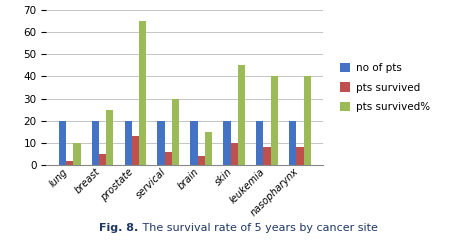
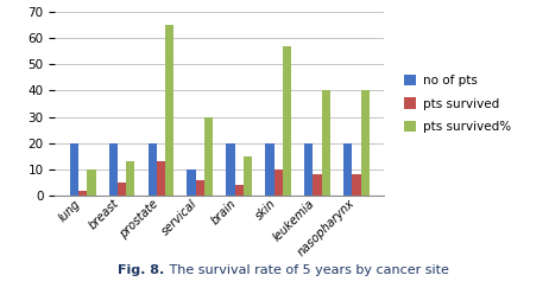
pts survived%/breast: 25 -> 13
no of pts/servical: 20 -> 10
pts survived%/skin: 45 -> 57
